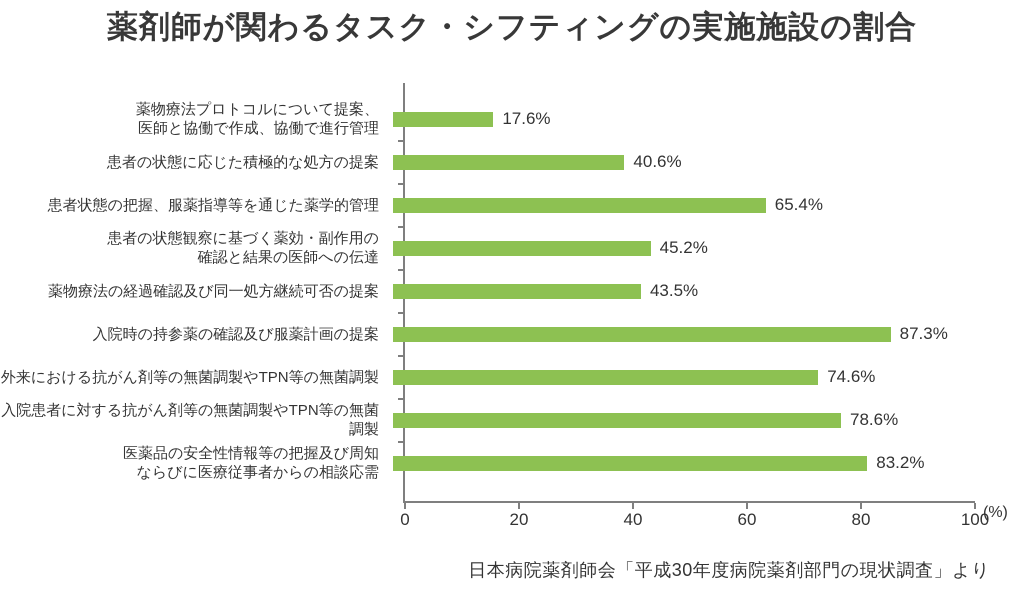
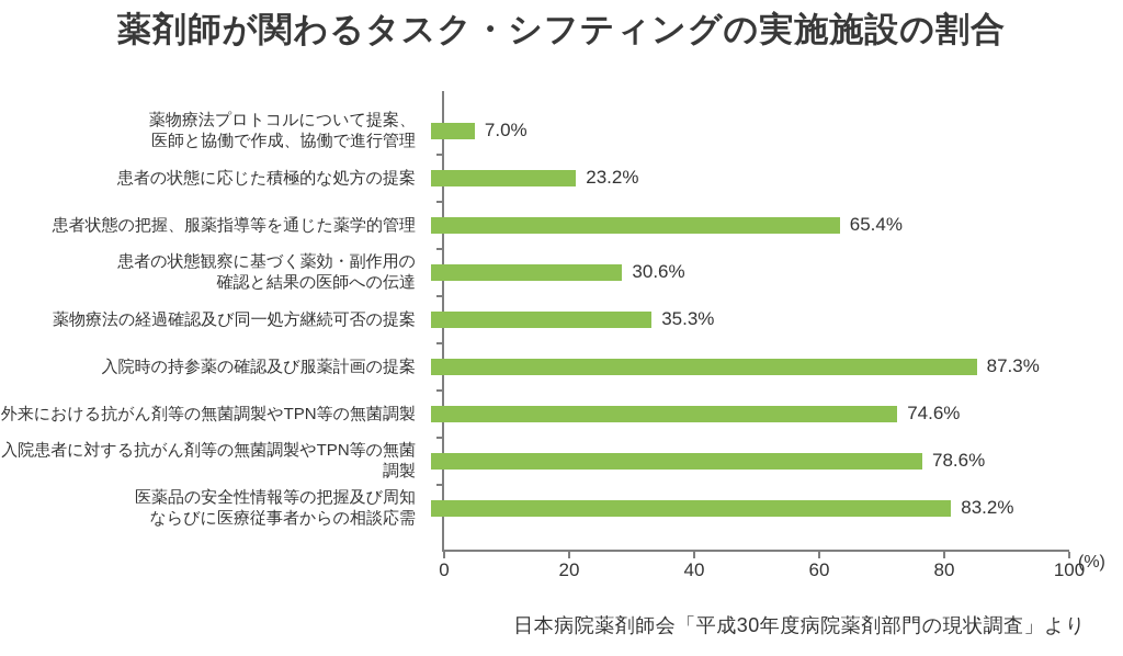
薬物療法プロトコルについて提案、 医師と協働で作成、協働で進行管理: 17.6% -> 7.0%
患者の状態に応じた積極的な処方の提案: 40.6% -> 23.2%
患者の状態観察に基づく薬効・副作用の 確認と結果の医師への伝達: 45.2% -> 30.6%
薬物療法の経過確認及び同一処方継続可否の提案: 43.5% -> 35.3%
